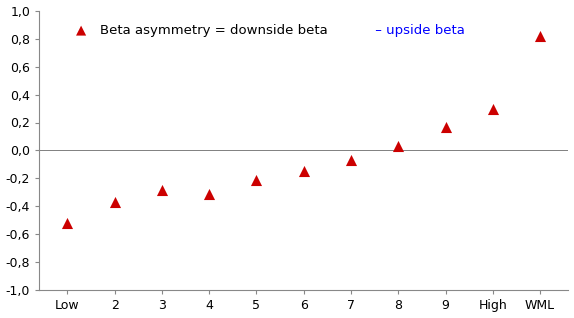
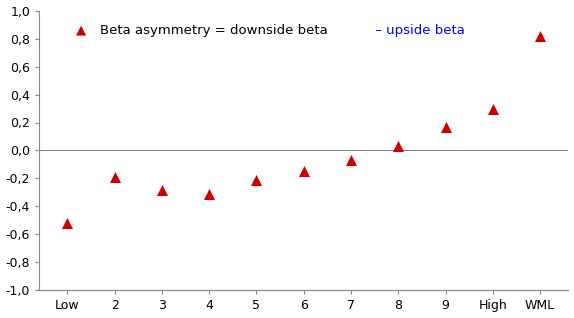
2: -0,37 -> -0,19
